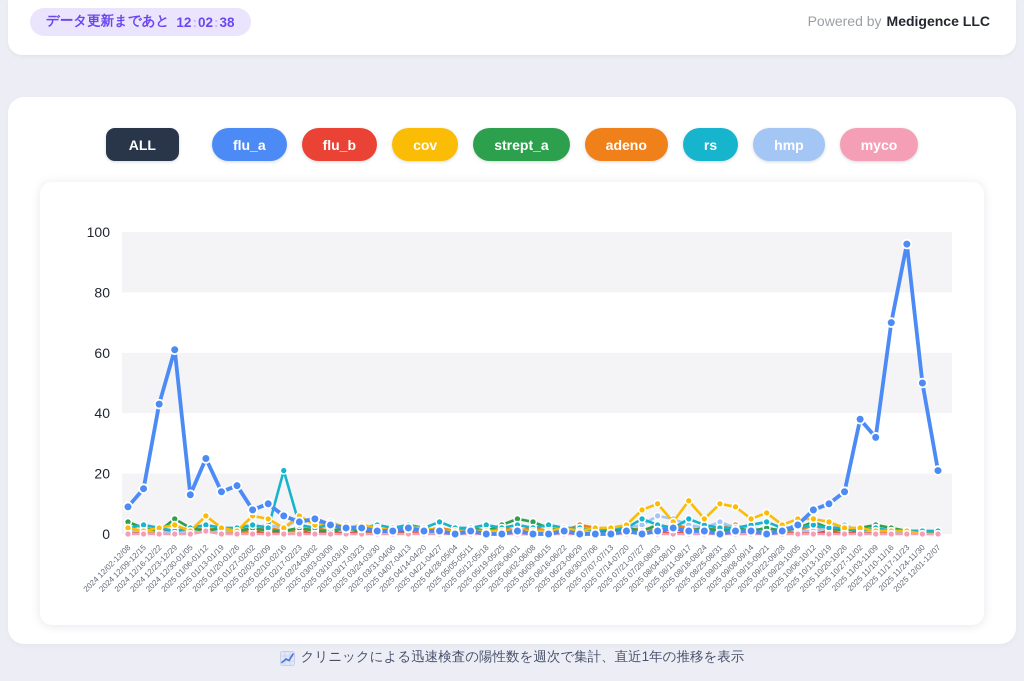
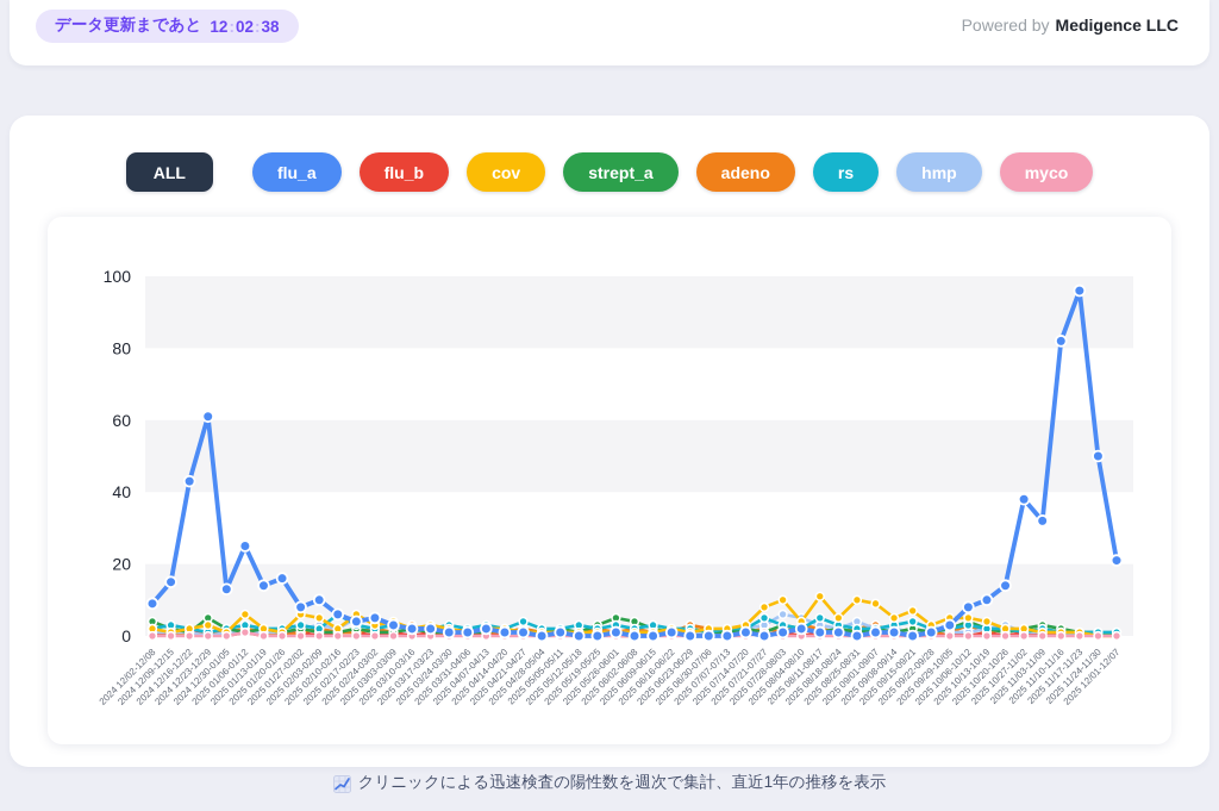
rs/2025 02/10-02/16: 21 -> 6
flu_a/2025 11/10-11/16: 70 -> 82
